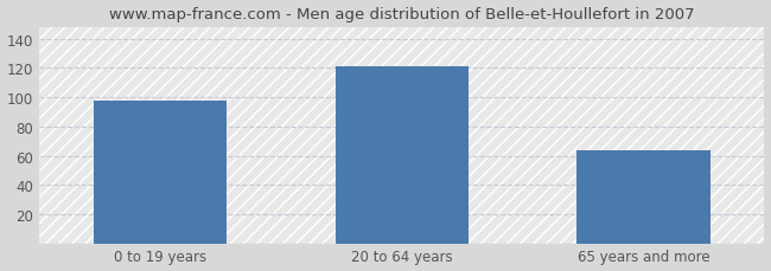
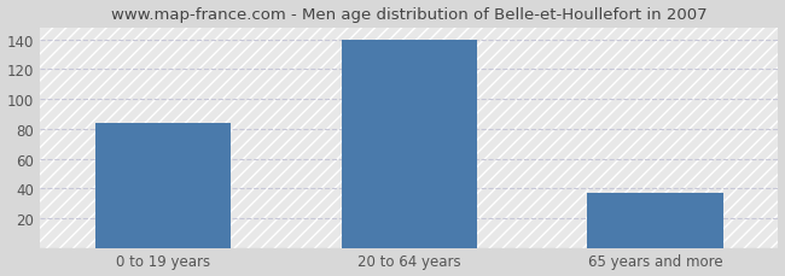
0 to 19 years: 98 -> 84
20 to 64 years: 121 -> 140
65 years and more: 64 -> 37
